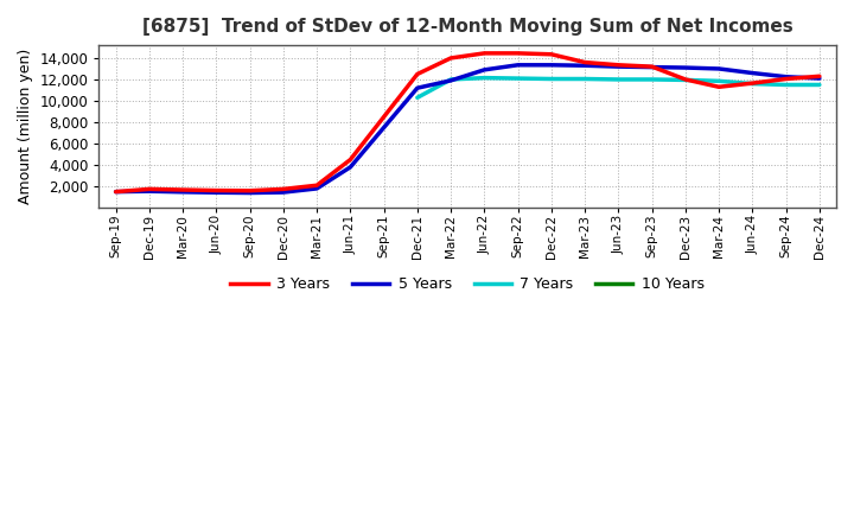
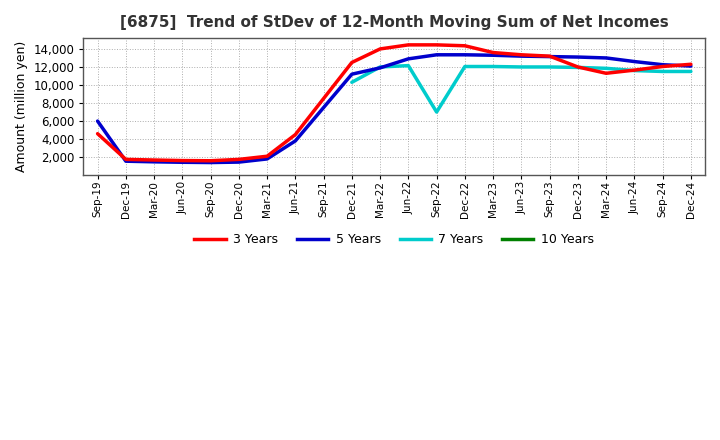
3 Years/Sep-19: 1,500 -> 4,600
5 Years/Sep-19: 1,500 -> 6,000
7 Years/Sep-22: 12,100 -> 7,000
